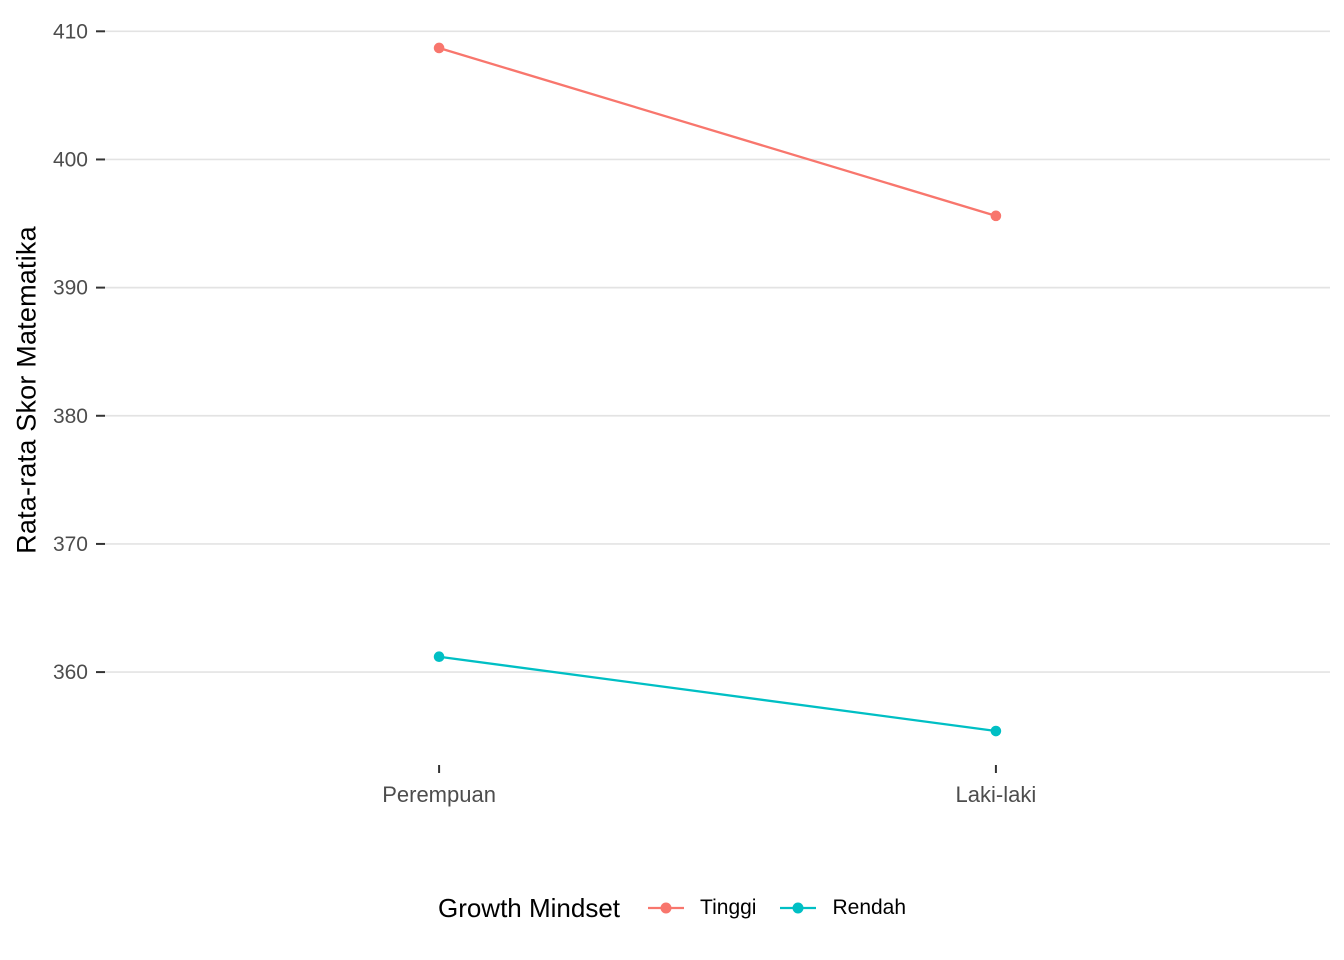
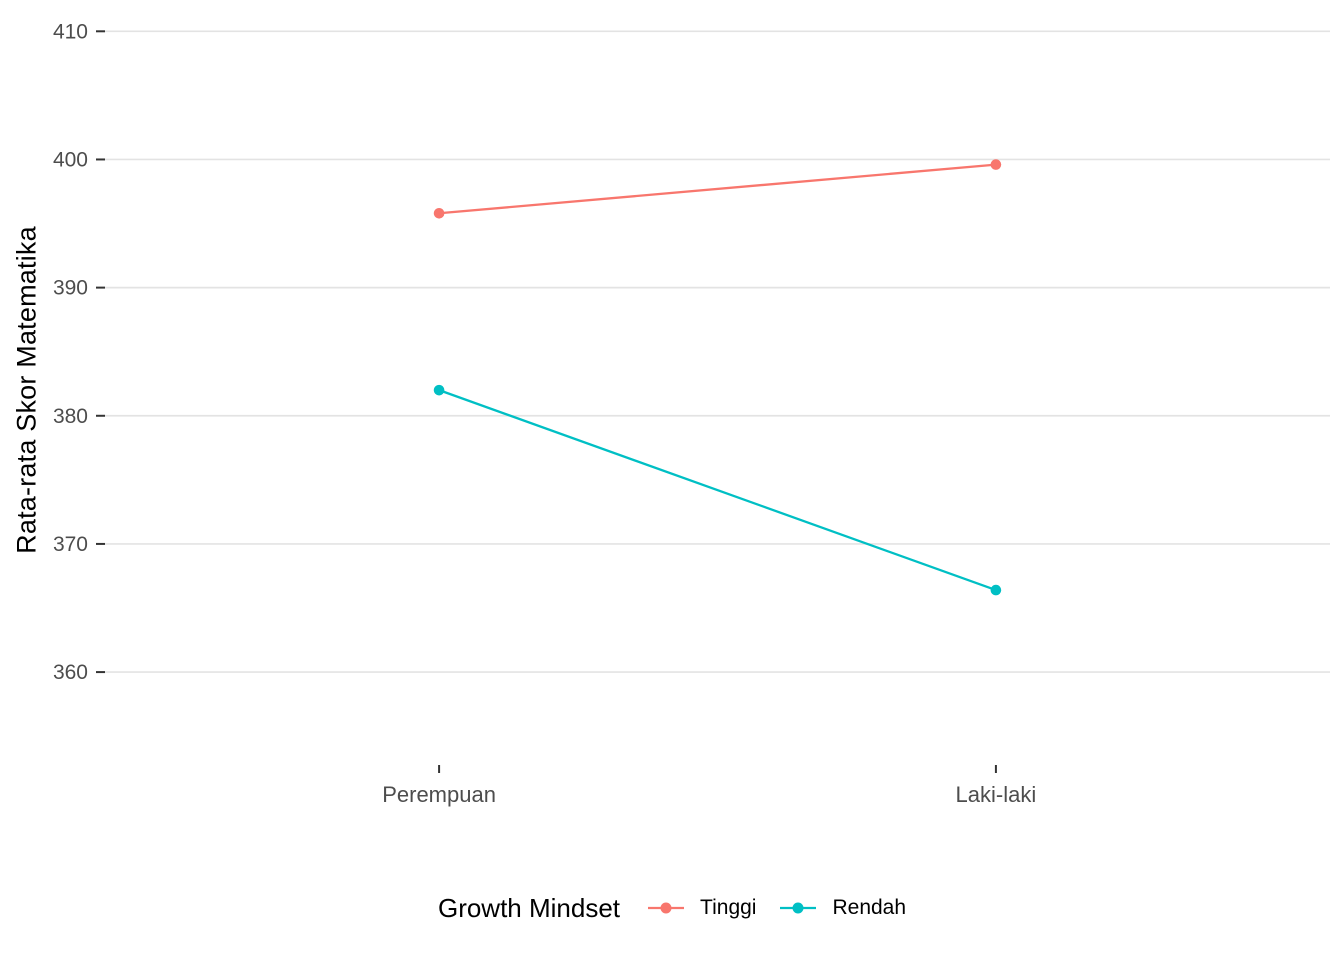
Tinggi/Perempuan: 408.7 -> 395.8
Rendah/Perempuan: 361.2 -> 382.0
Tinggi/Laki-laki: 395.6 -> 399.6
Rendah/Laki-laki: 355.4 -> 366.4
